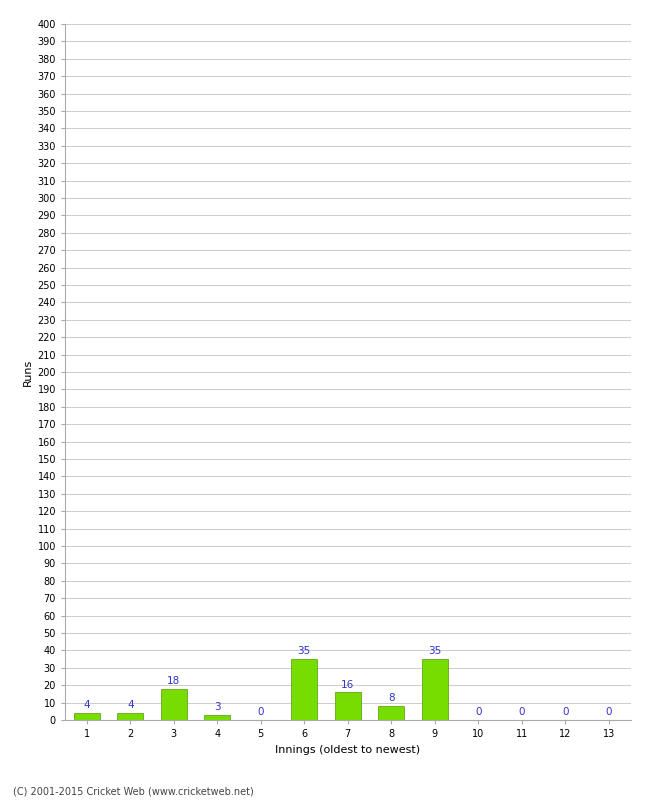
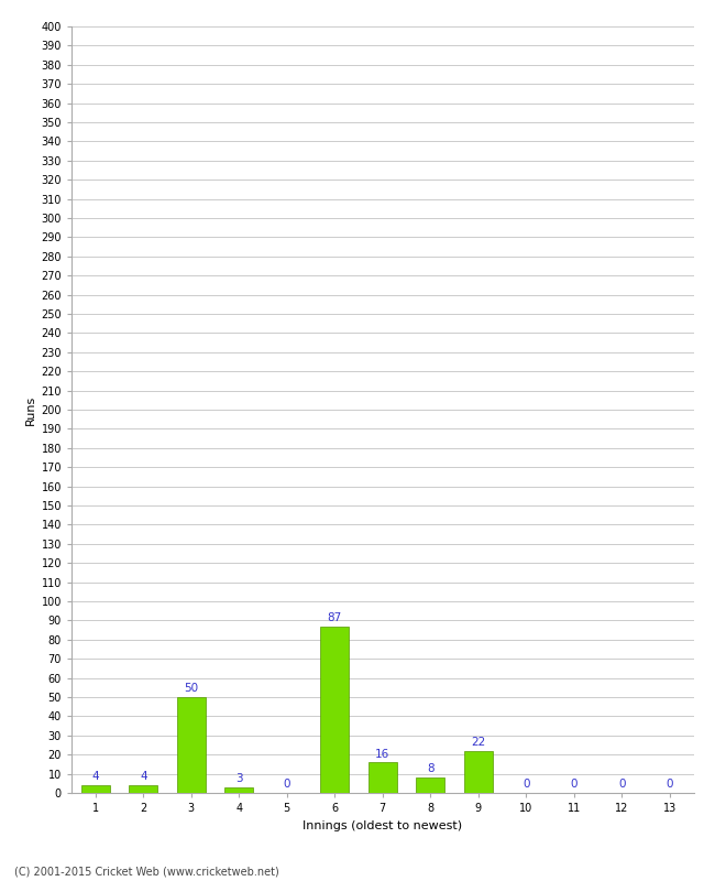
3: 18 -> 50
6: 35 -> 87
9: 35 -> 22
